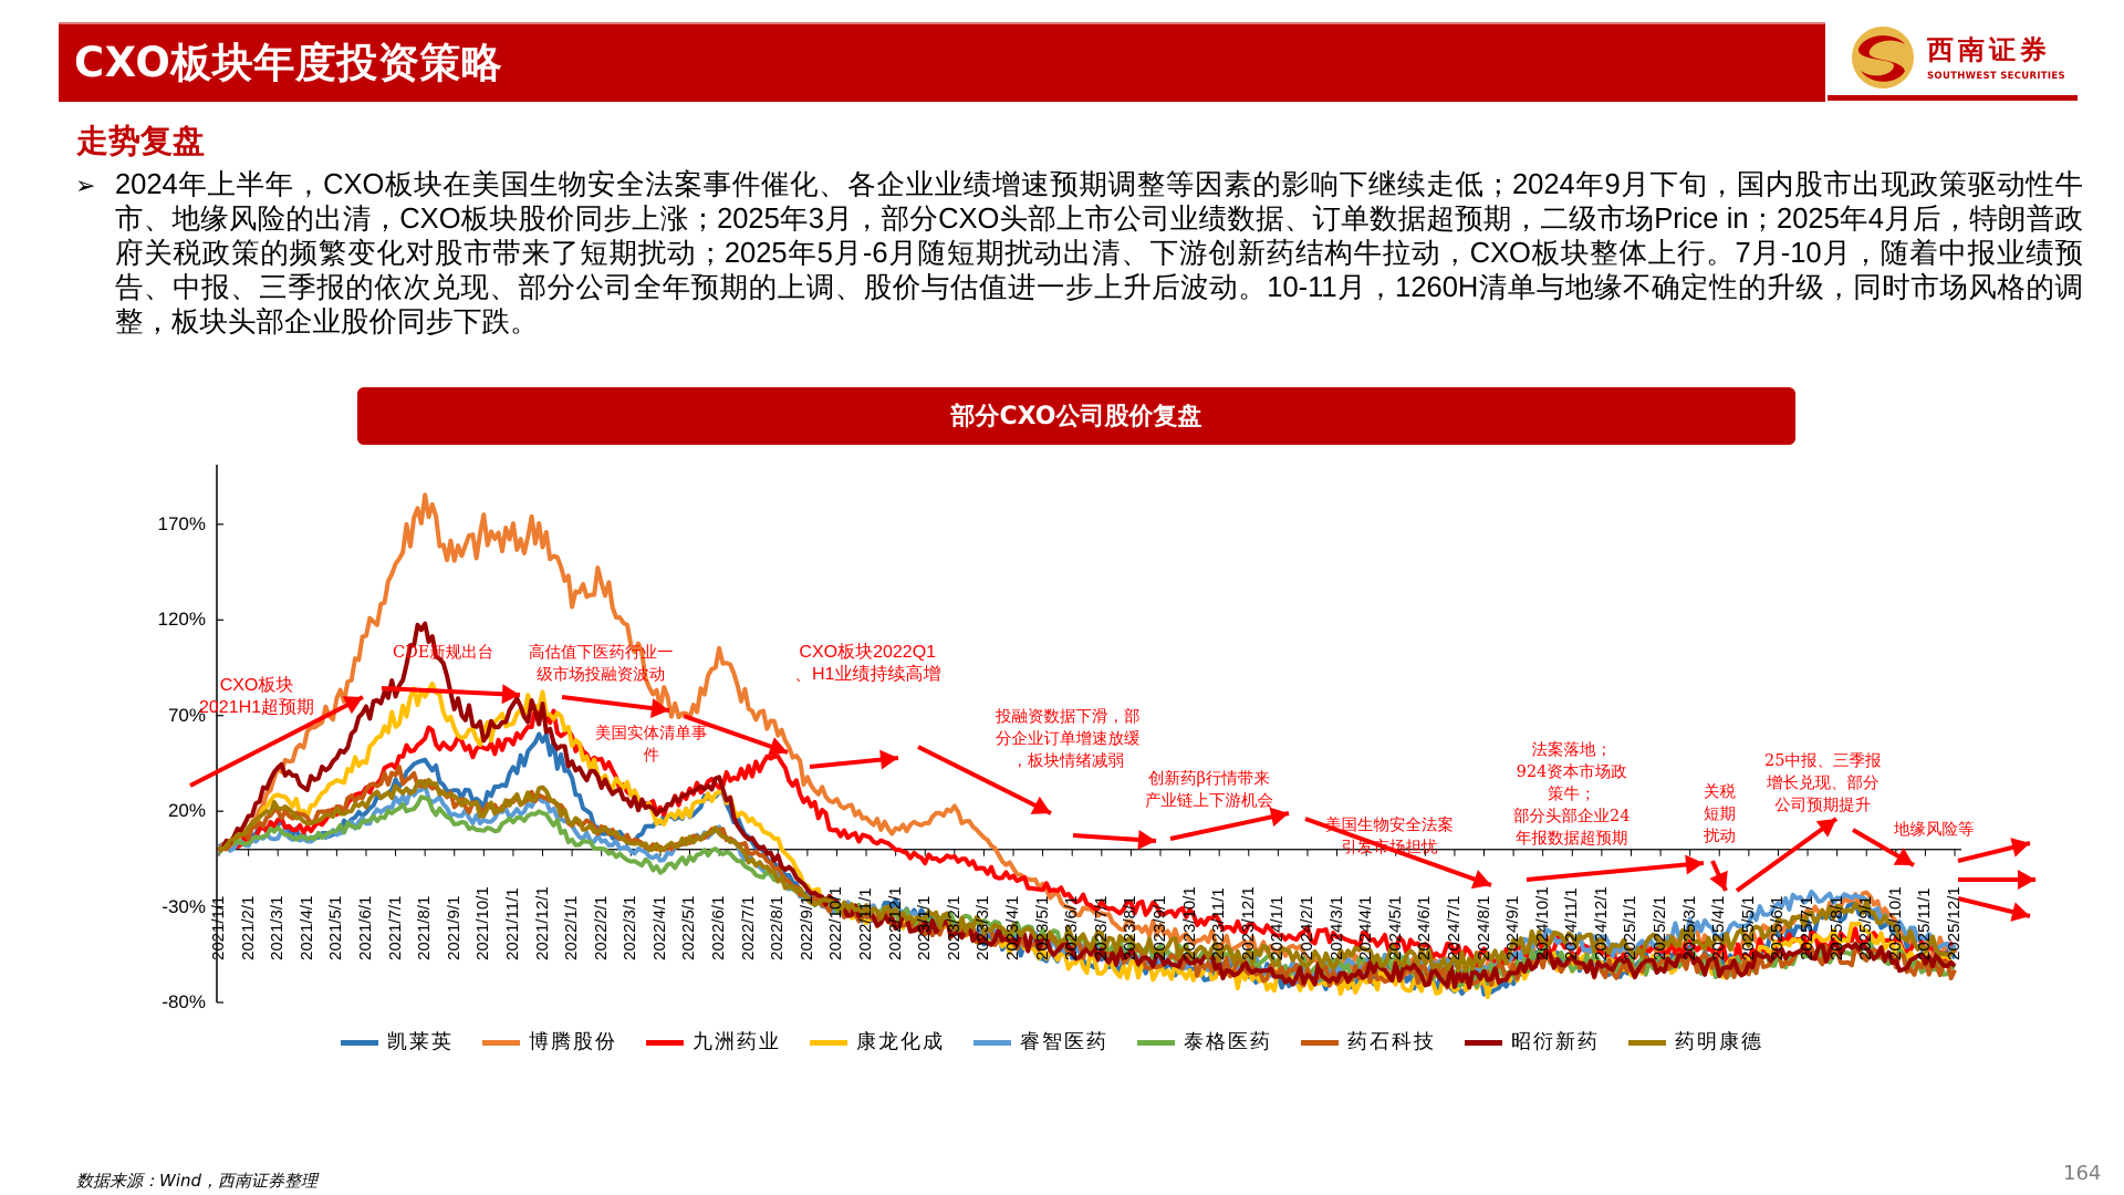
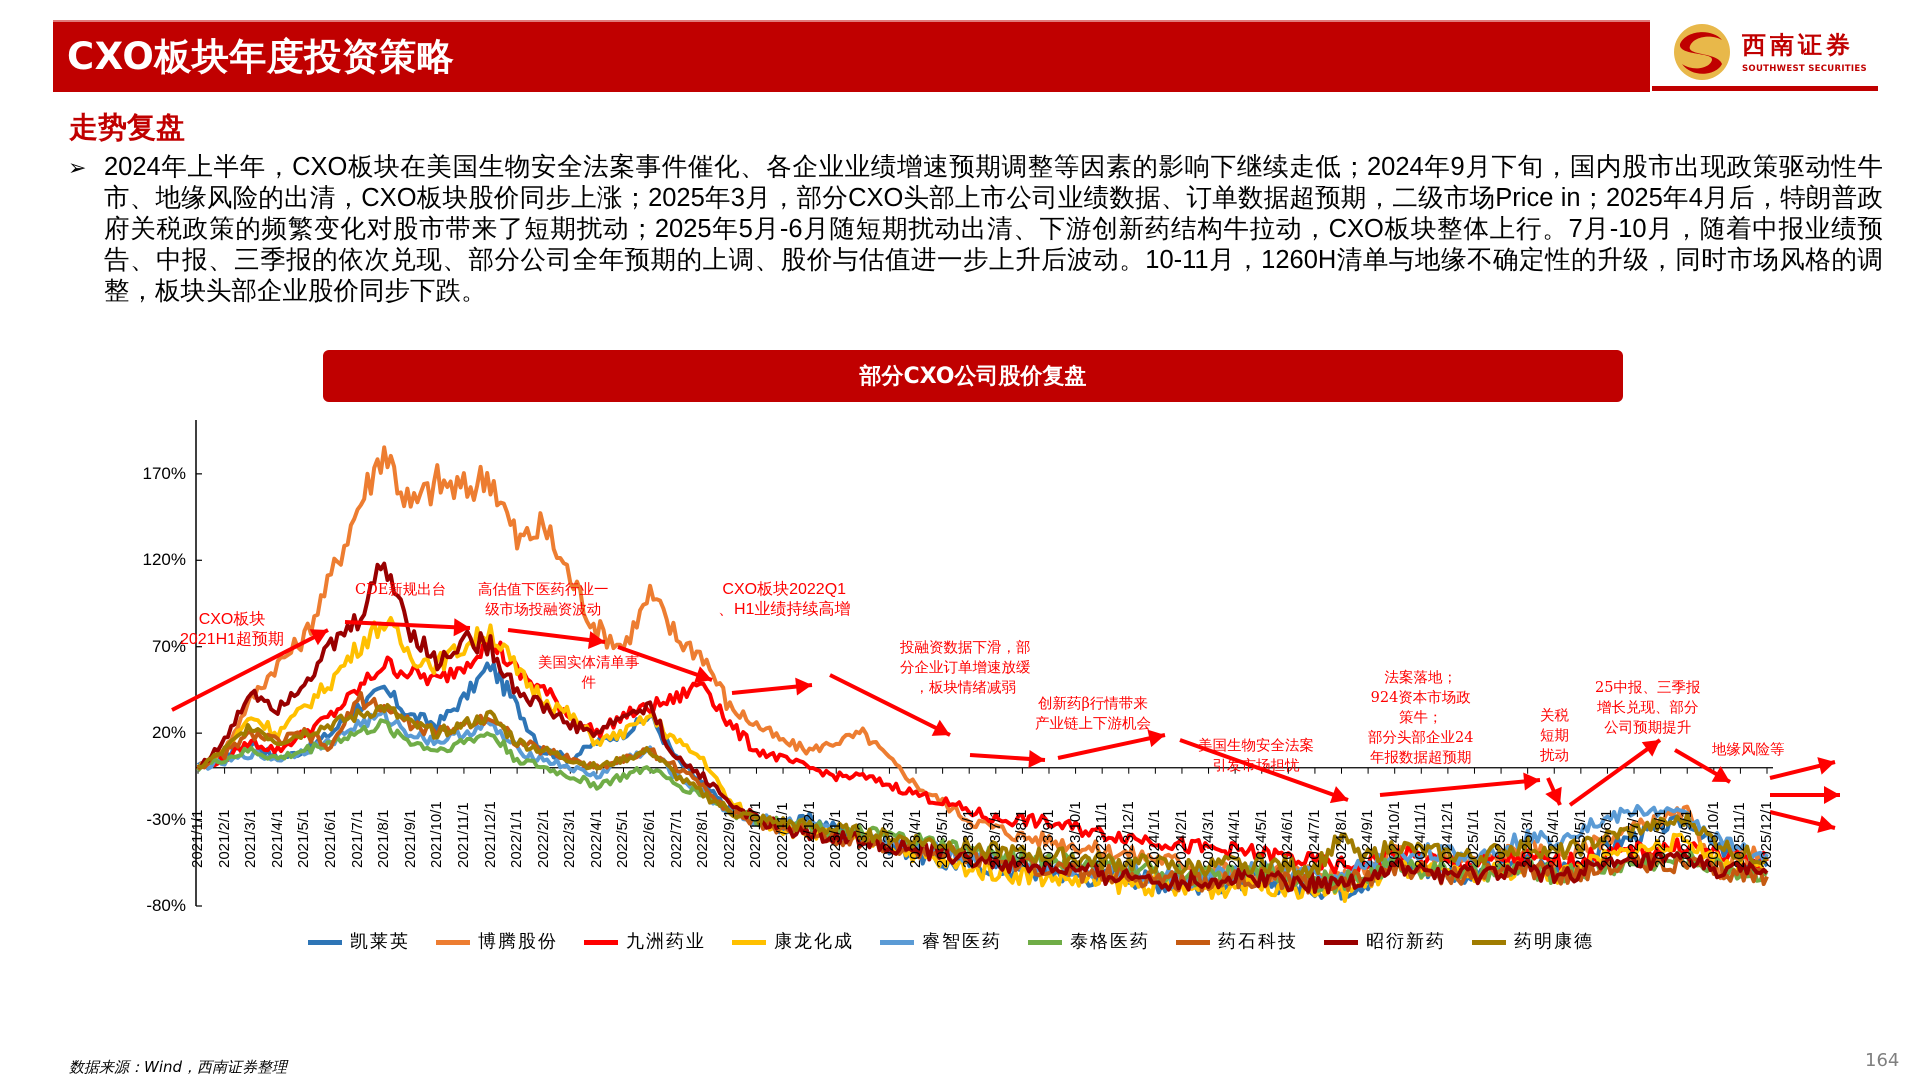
药石科技/2021/6/1: 30% -> 11%
药明康德/2024/8/1: -60% -> -41%
睿智医药/2024/10/1: -45% -> -54%
博腾股份/2025/10/1: -40% -> -62%
